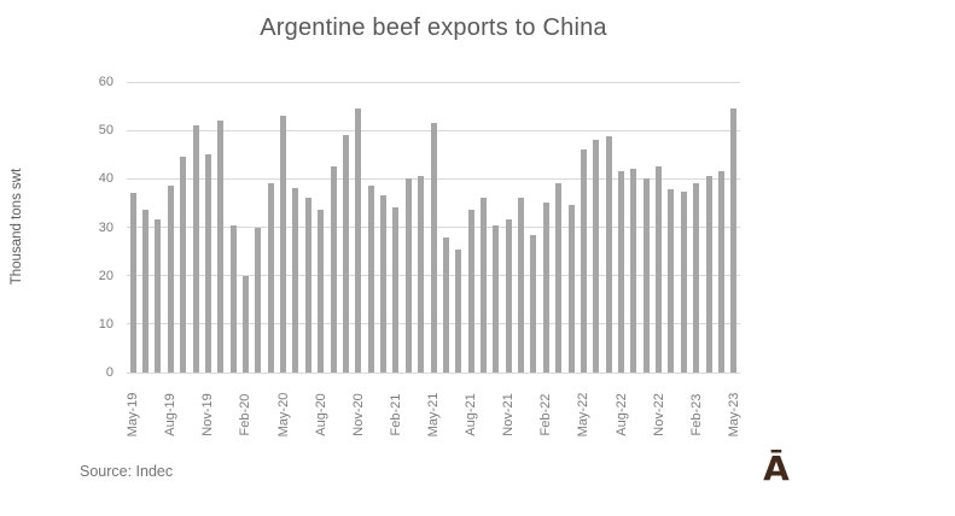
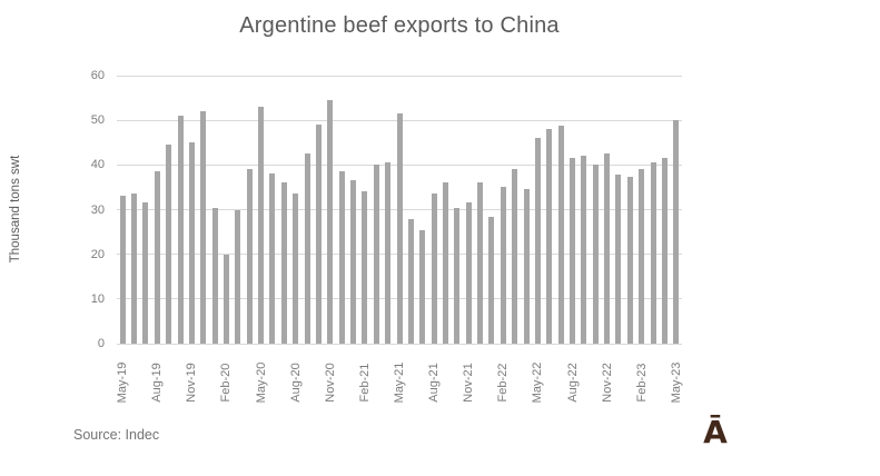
May-19: 37 -> 33
May-23: 54 -> 50
